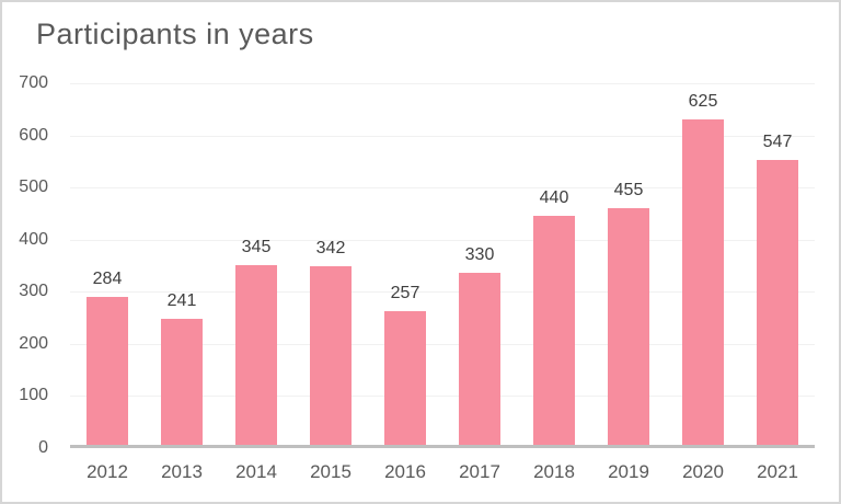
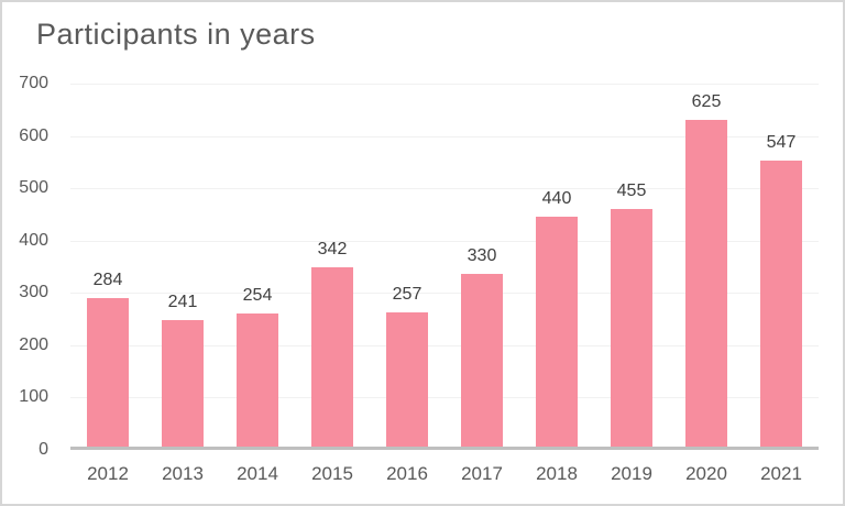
2014: 345 -> 254
